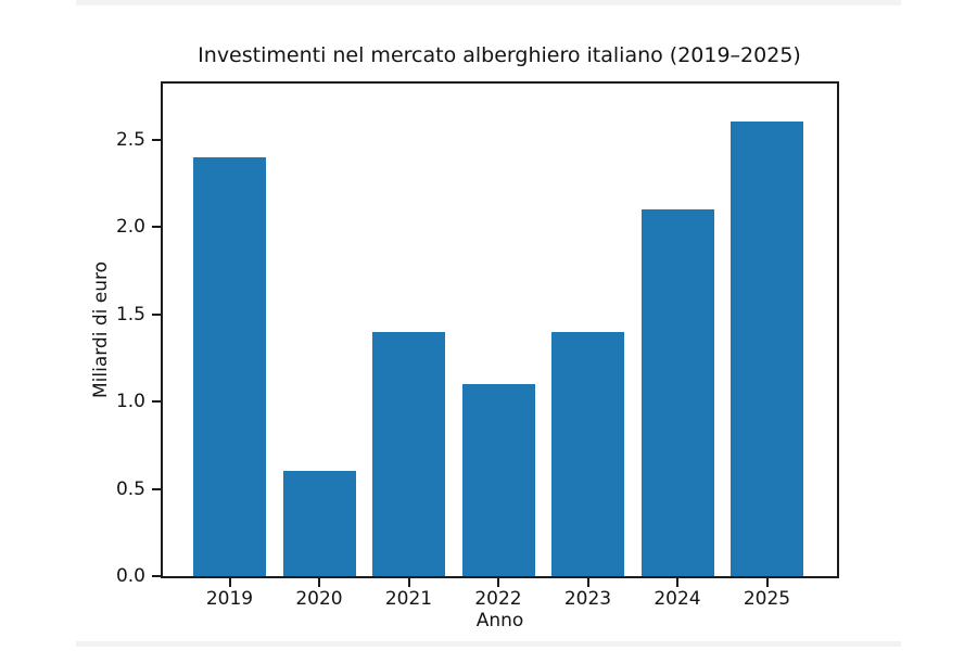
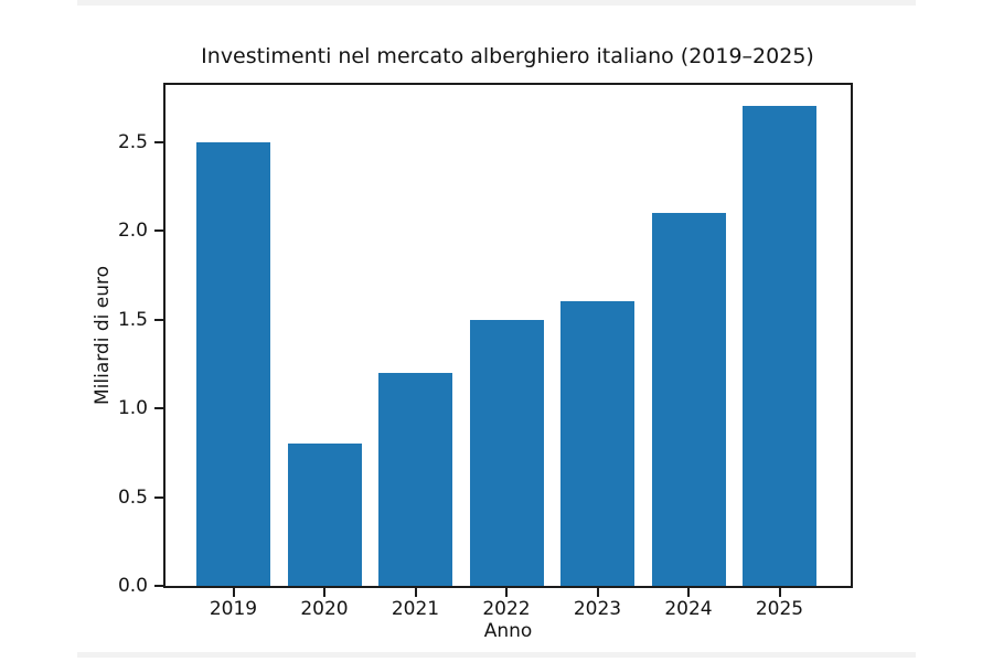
2019: 2.4 -> 2.5
2020: 0.6 -> 0.8
2021: 1.4 -> 1.2
2022: 1.1 -> 1.5
2023: 1.4 -> 1.6
2025: 2.6 -> 2.7
